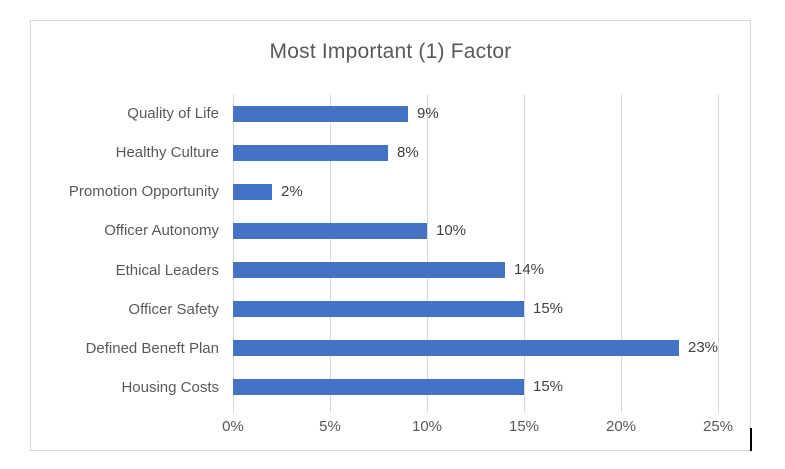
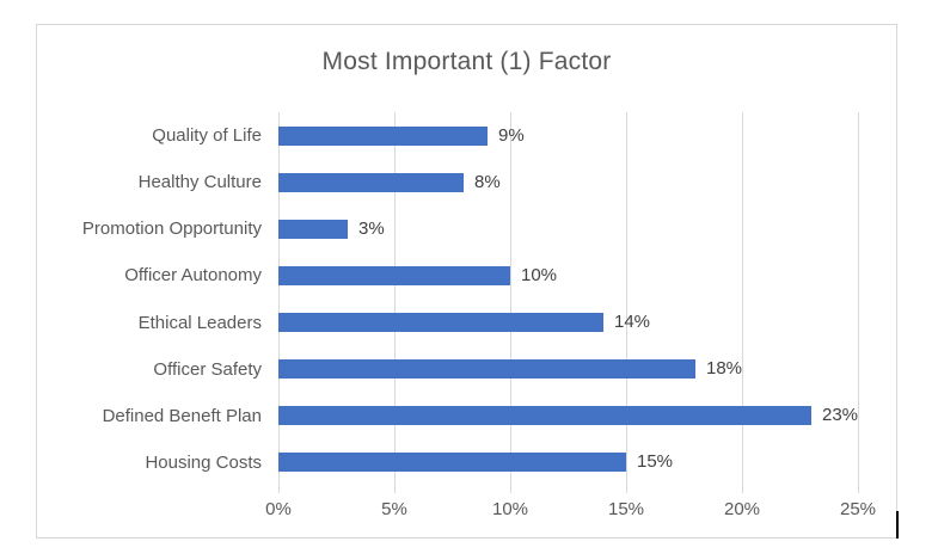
Promotion Opportunity: 2% -> 3%
Officer Safety: 15% -> 18%
